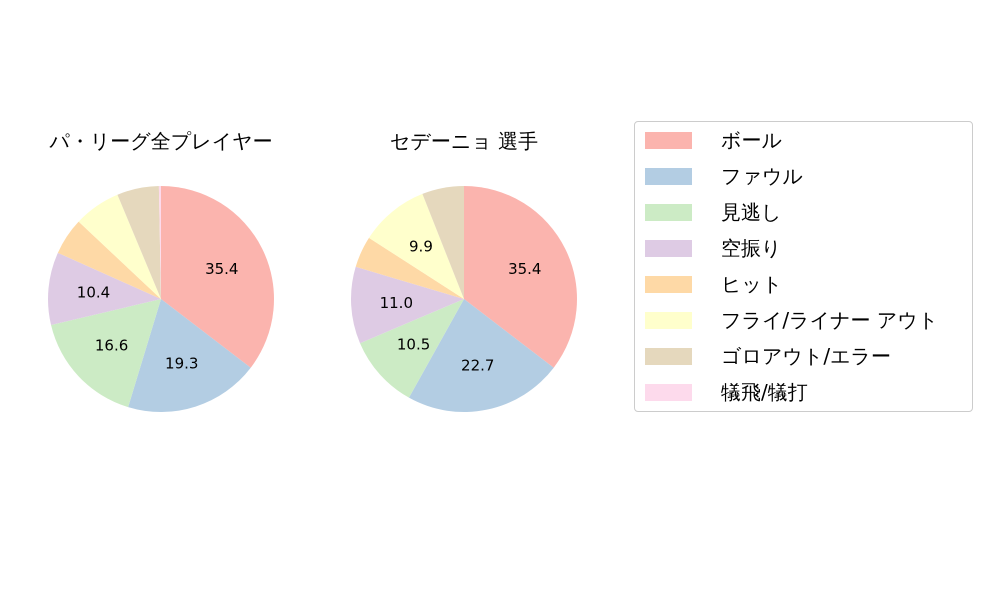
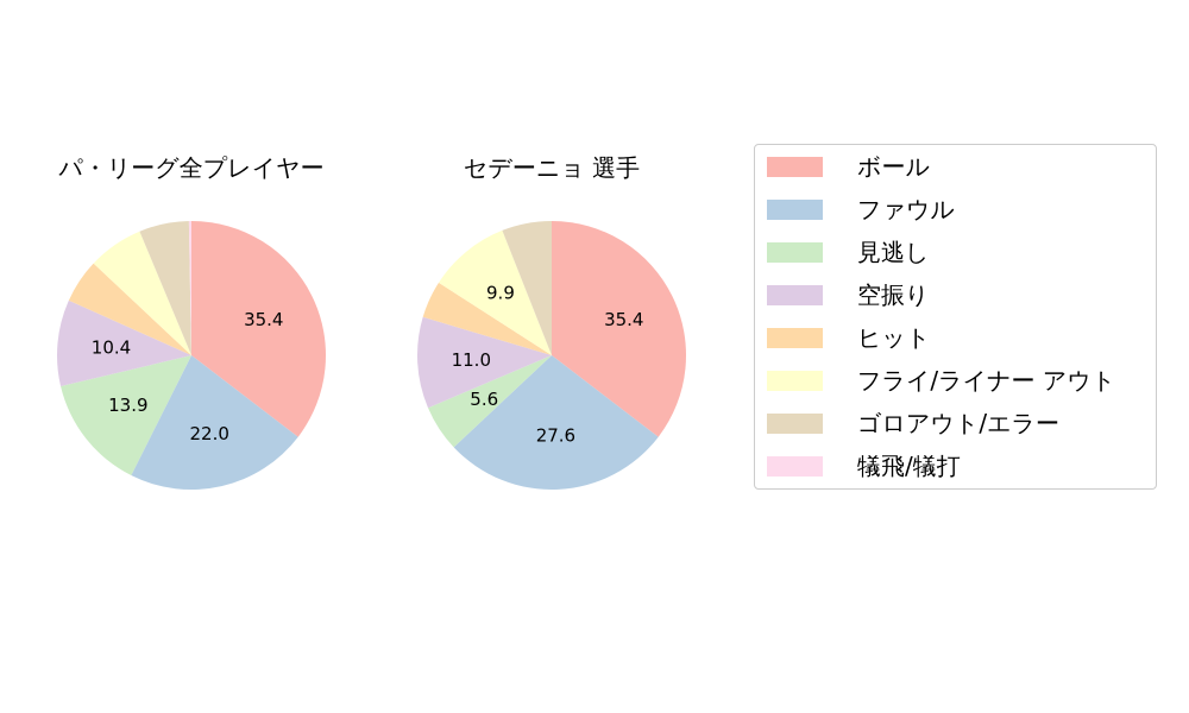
パ・リーグ全プレイヤー/ファウル: 19.3 -> 22.0
パ・リーグ全プレイヤー/見逃し: 16.6 -> 13.9
セデーニョ 選手/ファウル: 22.7 -> 27.6
セデーニョ 選手/見逃し: 10.5 -> 5.6
